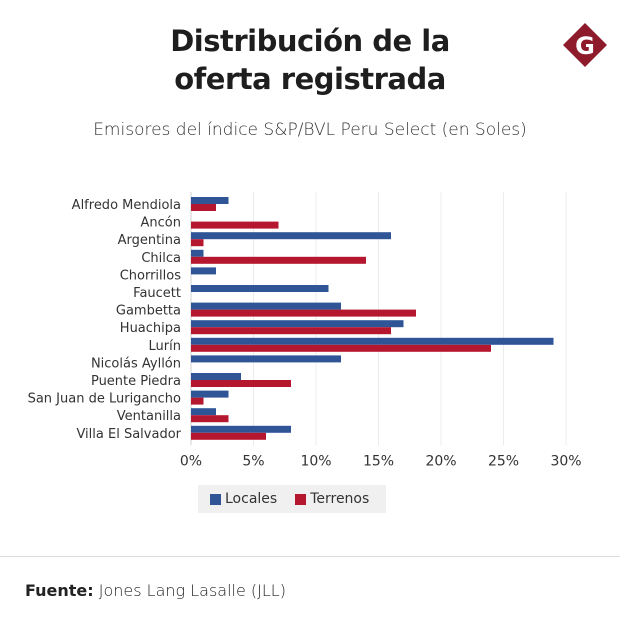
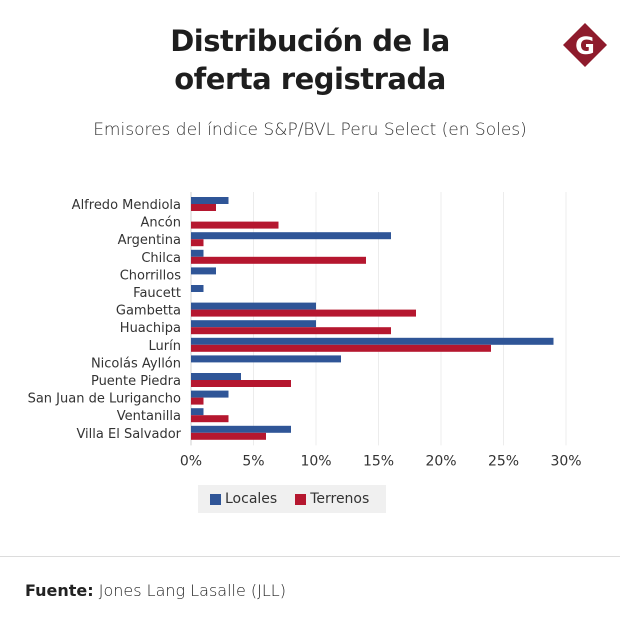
Locales/Faucett: 11% -> 1%
Locales/Gambetta: 12% -> 10%
Locales/Huachipa: 17% -> 10%
Locales/Ventanilla: 2% -> 1%
